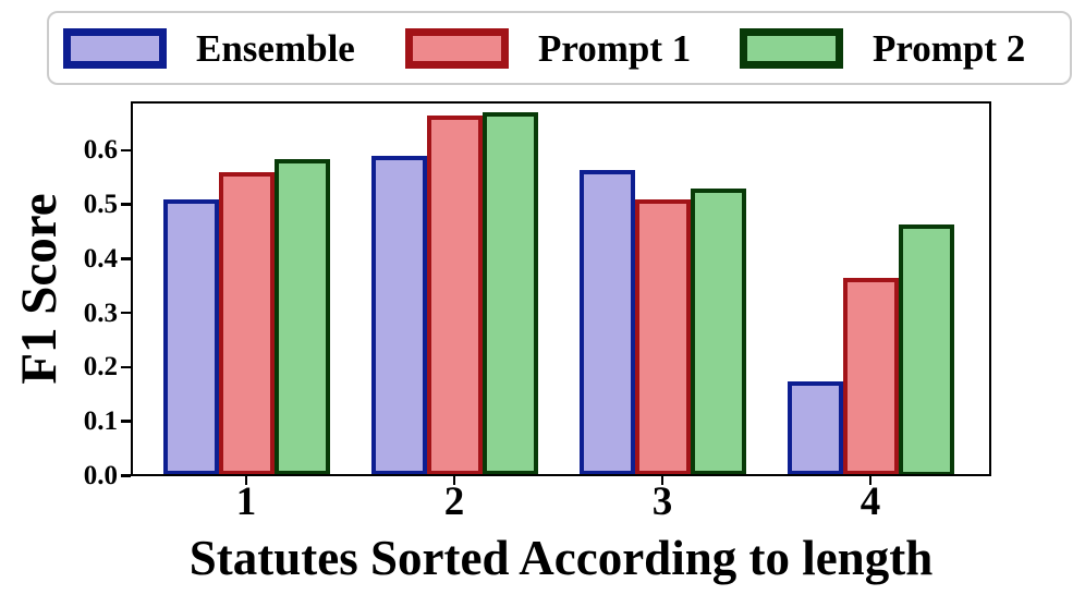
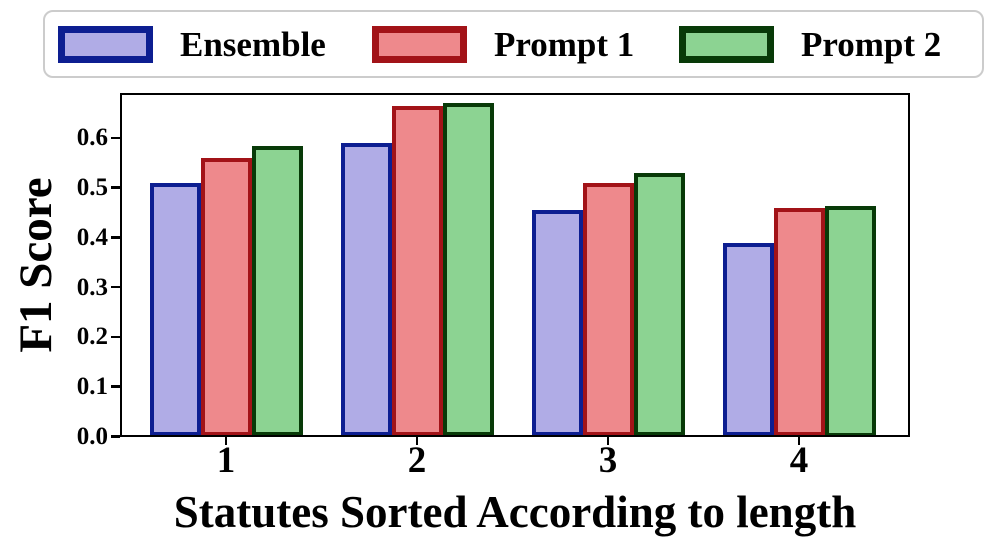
Ensemble/3: 0.56 -> 0.45
Ensemble/4: 0.17 -> 0.39
Prompt 1/4: 0.36 -> 0.46
